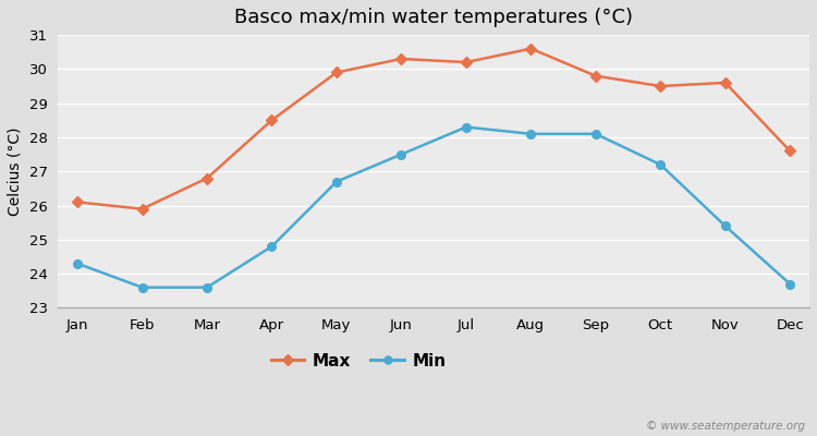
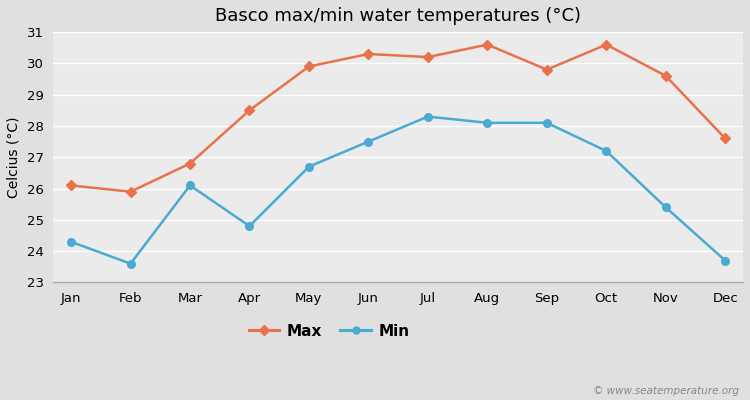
Min/Mar: 23.6 -> 26.1
Max/Oct: 29.5 -> 30.6
